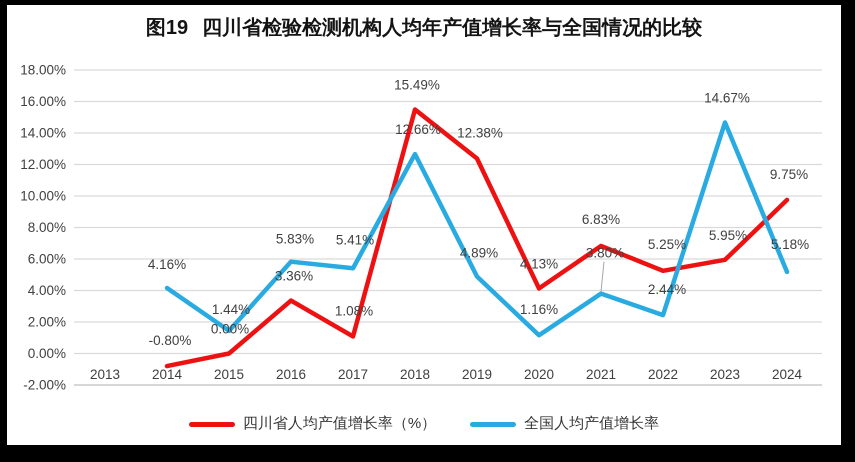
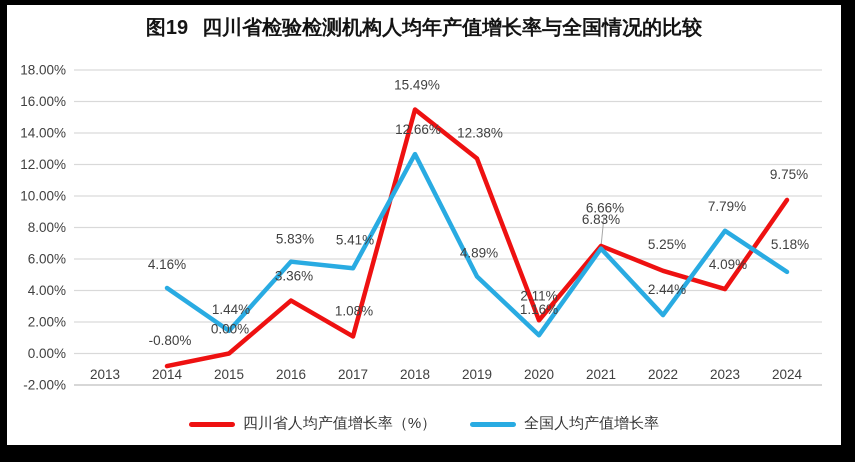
四川省人均产值增长率（%）/2020: 4.13% -> 2.11%
全国人均产值增长率/2021: 3.80% -> 6.66%
四川省人均产值增长率（%）/2023: 5.95% -> 4.09%
全国人均产值增长率/2023: 14.67% -> 7.79%
